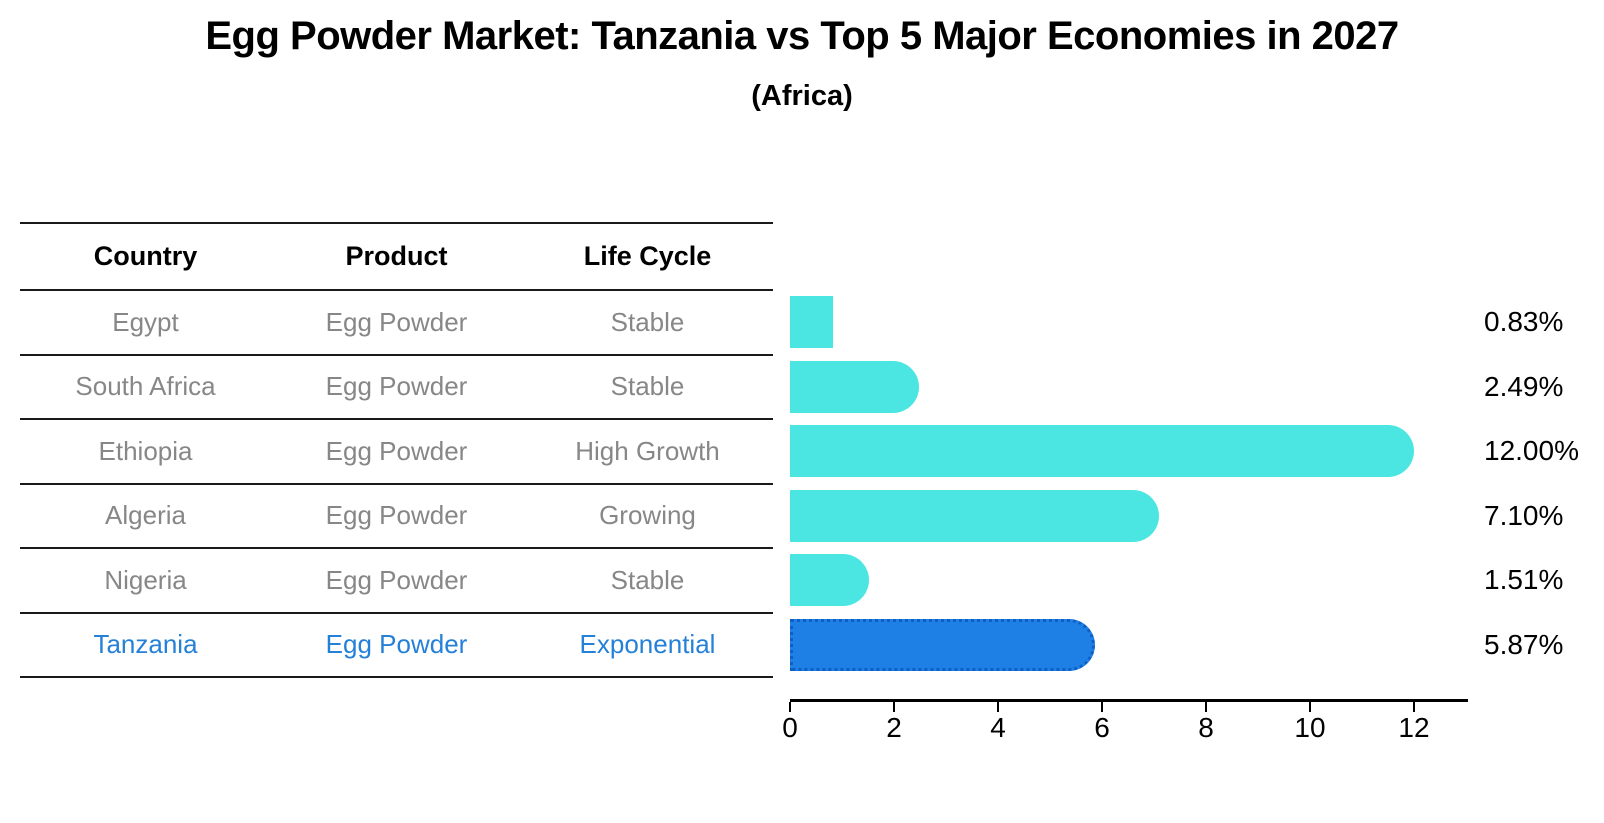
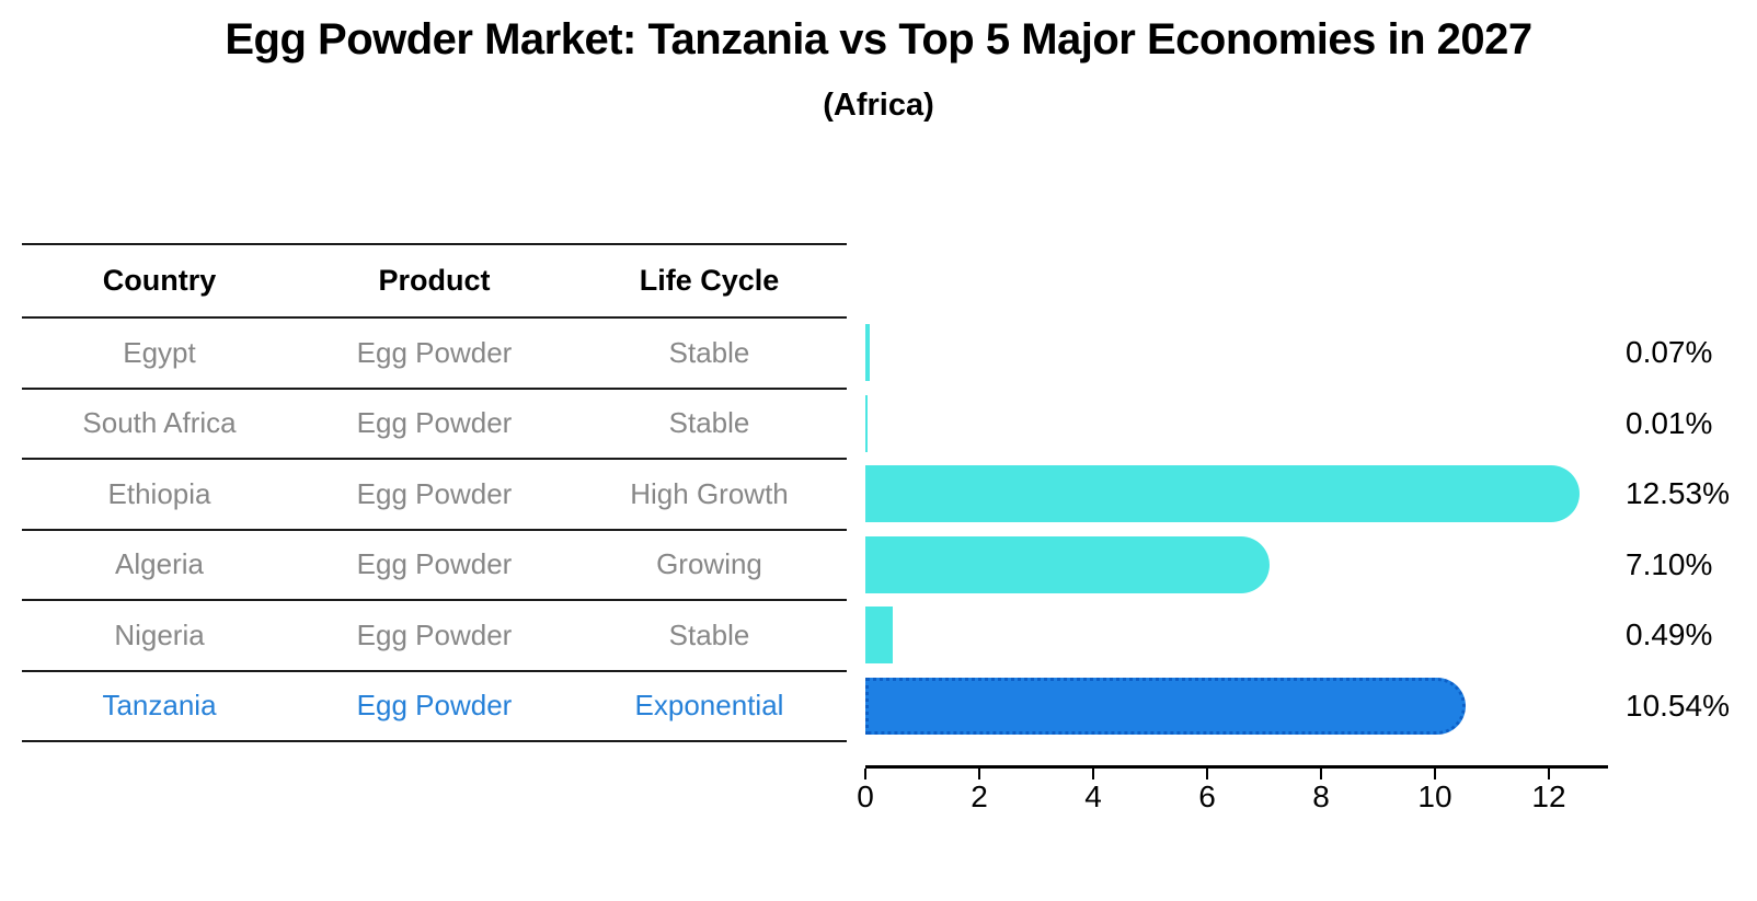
Egypt: 0.83% -> 0.07%
South Africa: 2.49% -> 0.01%
Ethiopia: 12.00% -> 12.53%
Nigeria: 1.51% -> 0.49%
Tanzania: 5.87% -> 10.54%
